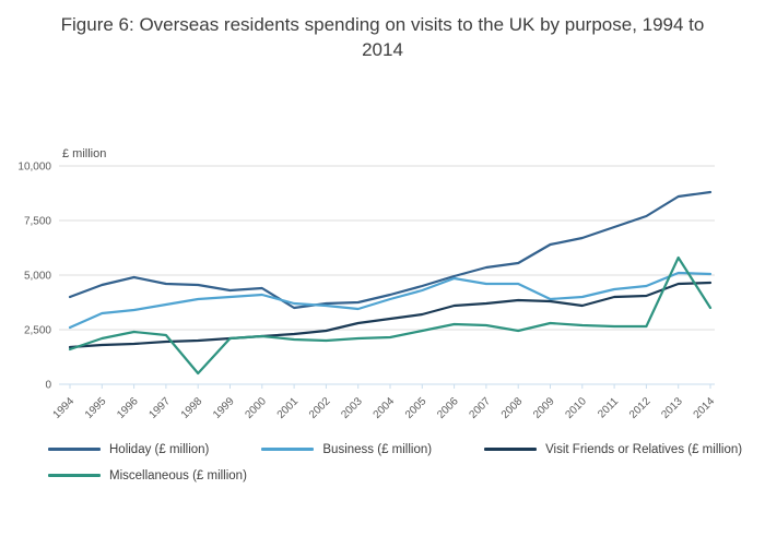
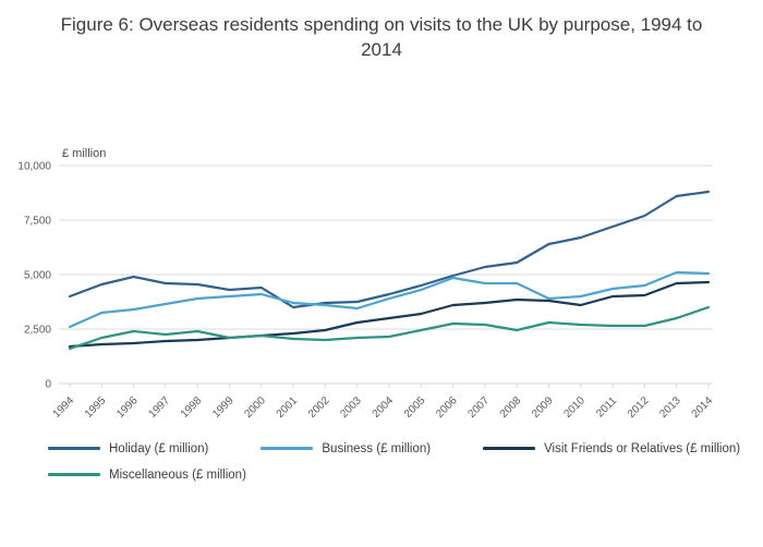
Miscellaneous (£ million)/1998: 500 -> 2400
Miscellaneous (£ million)/2013: 5800 -> 3000
